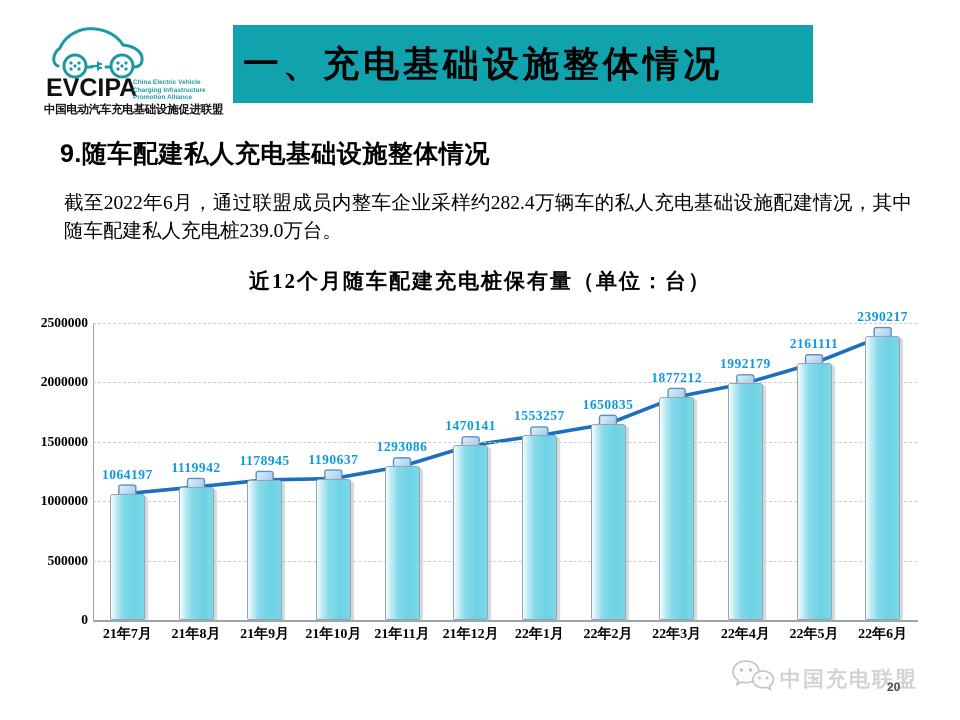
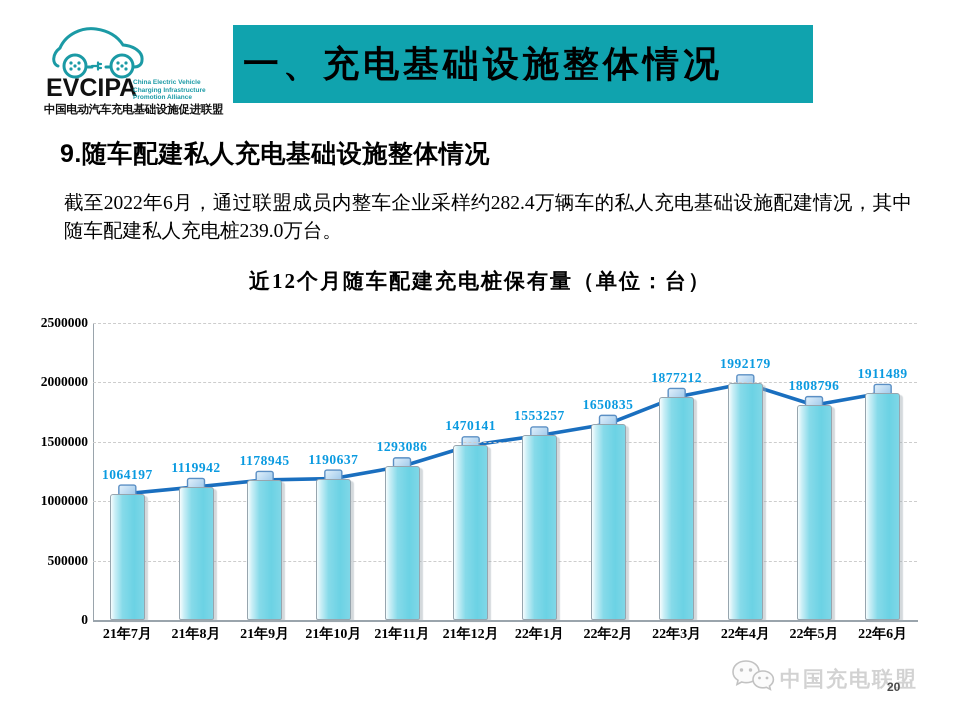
22年5月: 2161111 -> 1808796
22年6月: 2390217 -> 1911489
